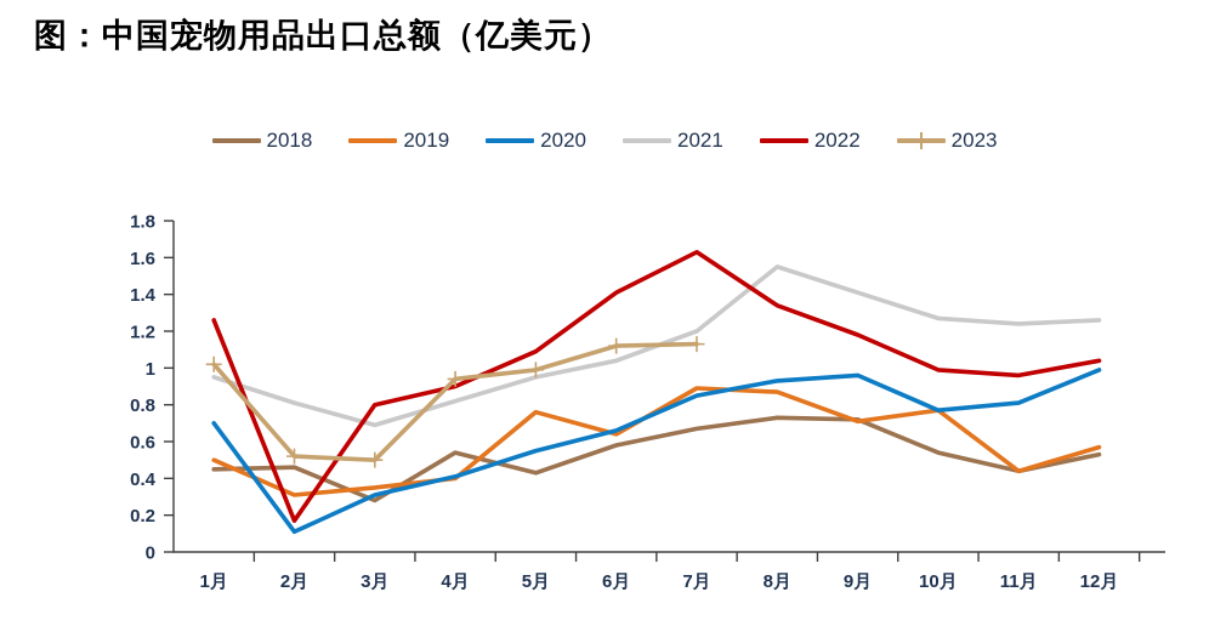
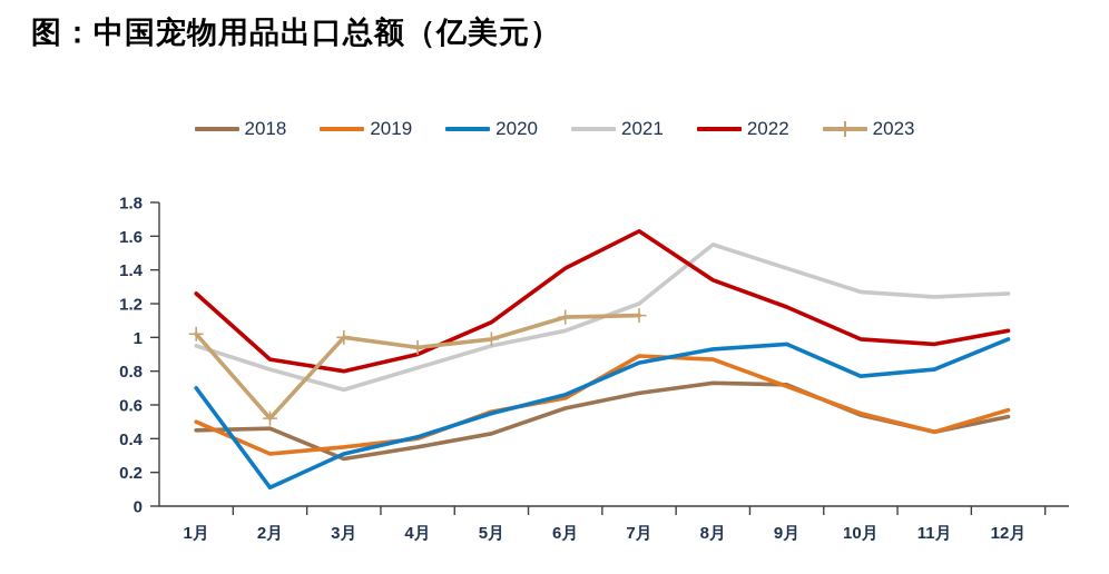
2022/2月: 0.17 -> 0.87
2023/3月: 0.50 -> 1.00
2018/4月: 0.54 -> 0.35
2019/5月: 0.76 -> 0.56
2019/10月: 0.77 -> 0.55
